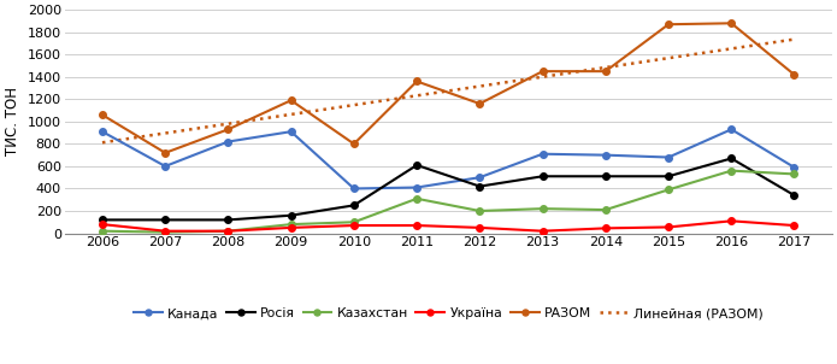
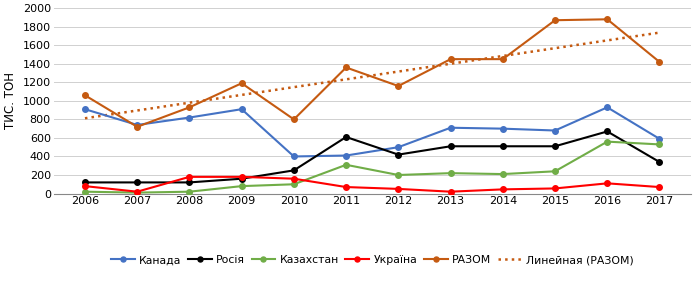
Канада/2007: 600 -> 740
Україна/2008: 20 -> 180
Україна/2009: 50 -> 180
Україна/2010: 70 -> 160
Казахстан/2015: 390 -> 240
